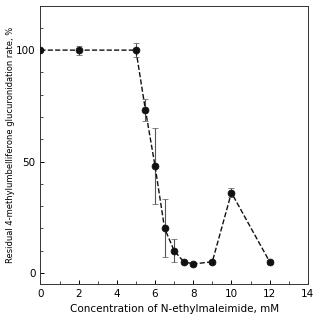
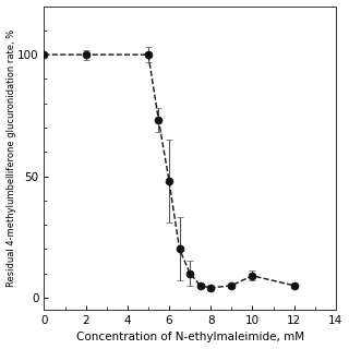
10: 36 -> 9
